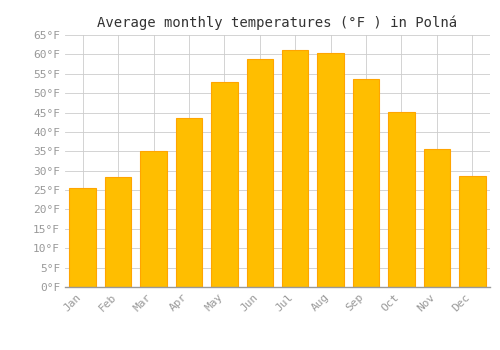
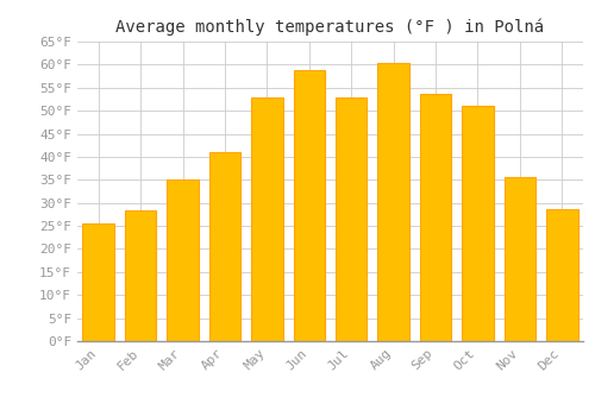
Apr: 43.5°F -> 41.0°F
Jul: 61.2°F -> 53.0°F
Oct: 45.2°F -> 51.0°F
